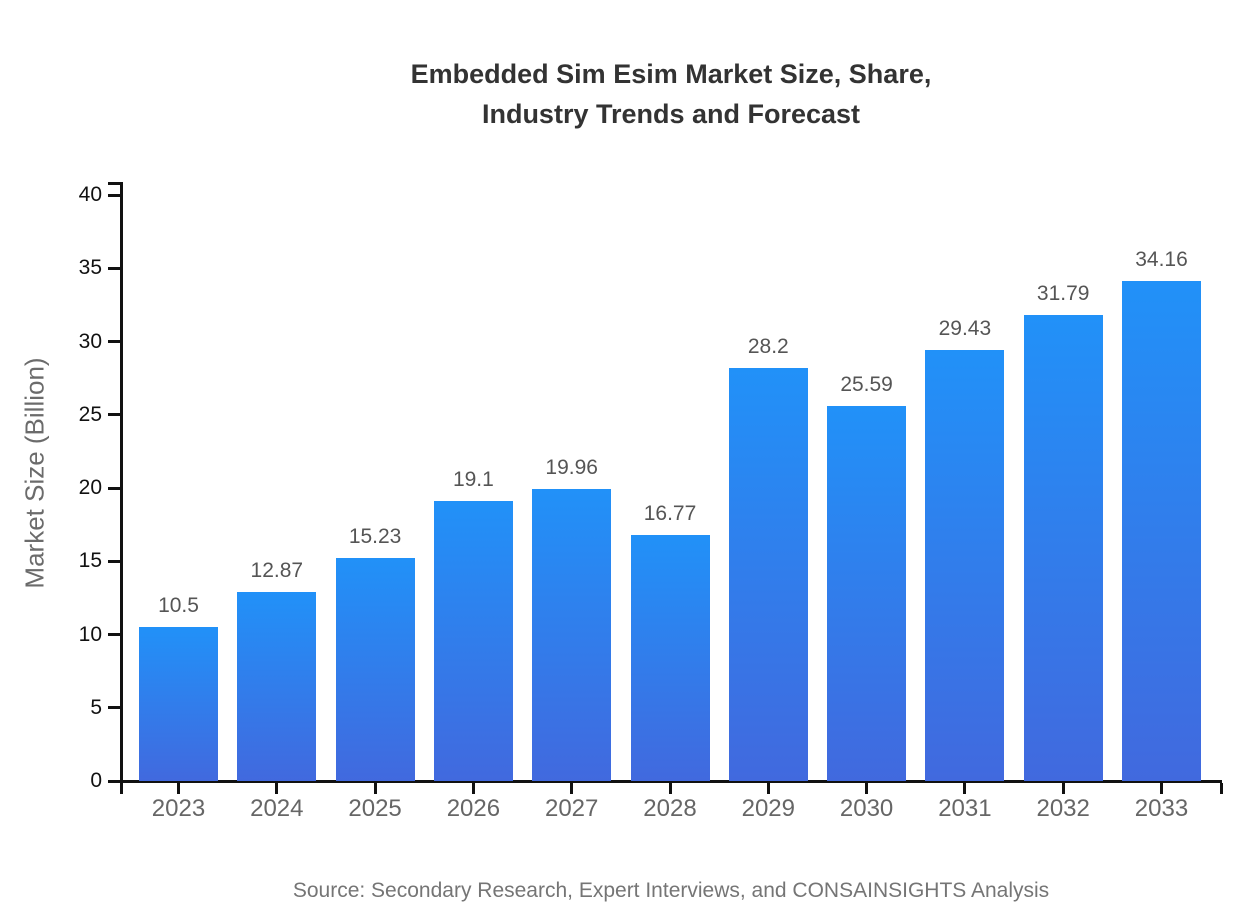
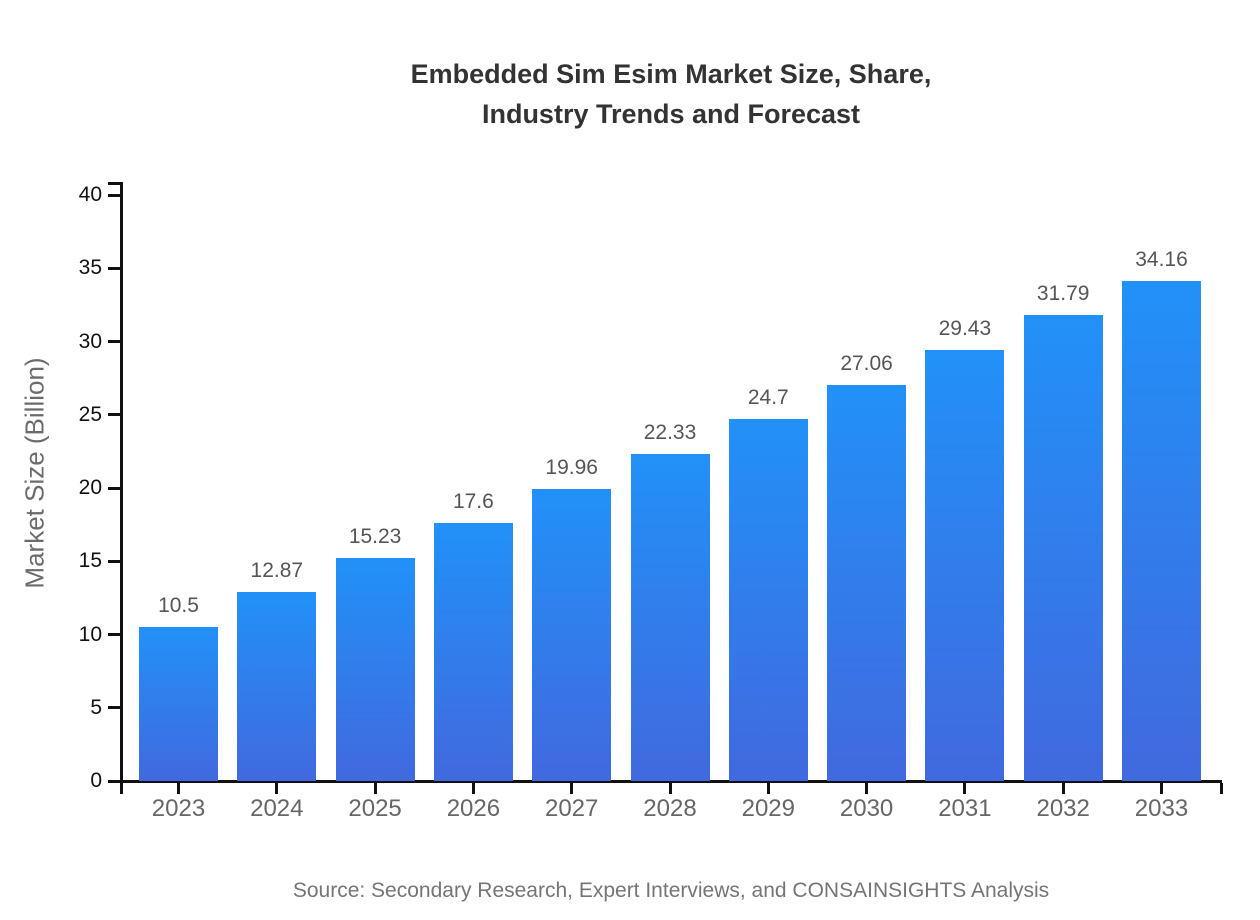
2026: 19.1 -> 17.6
2028: 16.77 -> 22.33
2029: 28.2 -> 24.7
2030: 25.59 -> 27.06
